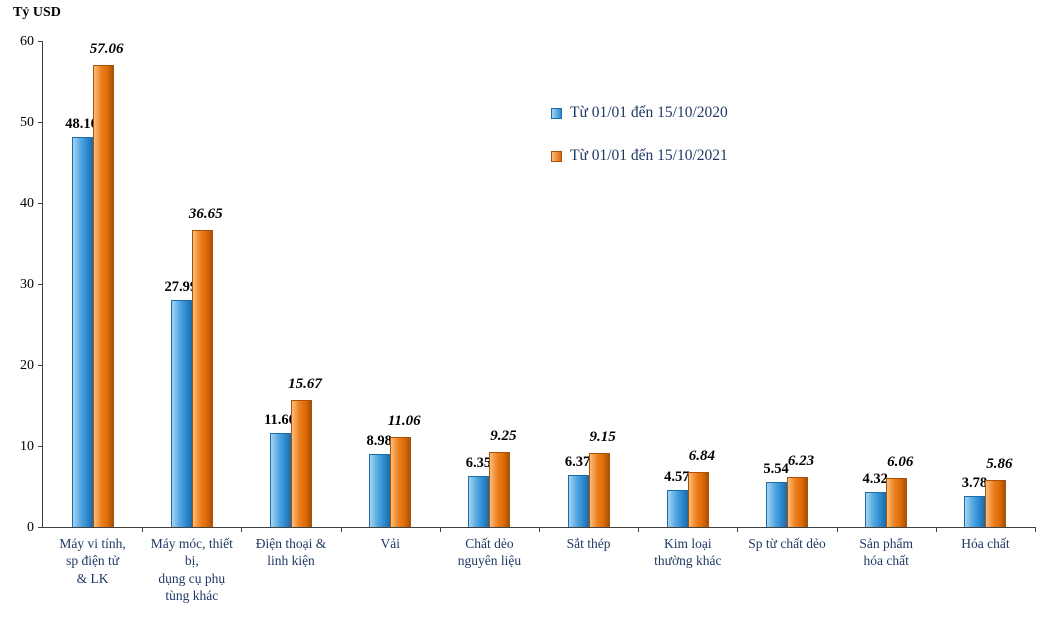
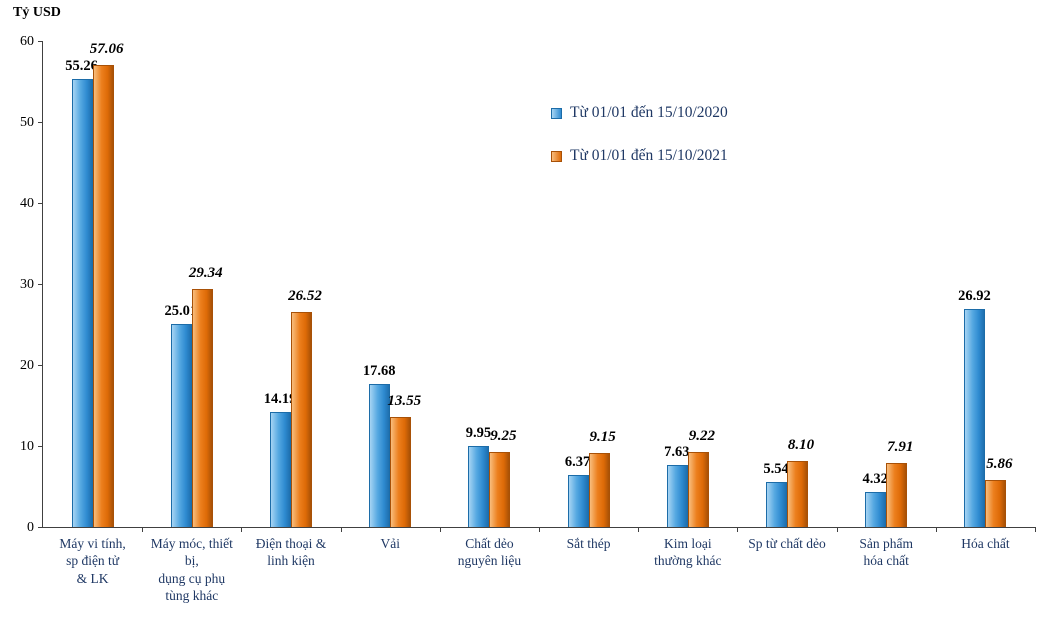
Từ 01/01 đến 15/10/2020/Máy vi tính, sp điện tử & LK: 48.10 -> 55.26
Từ 01/01 đến 15/10/2020/Máy móc, thiết bị, dụng cụ phụ tùng khác: 27.99 -> 25.01
Từ 01/01 đến 15/10/2021/Máy móc, thiết bị, dụng cụ phụ tùng khác: 36.65 -> 29.34
Từ 01/01 đến 15/10/2020/Điện thoại & linh kiện: 11.60 -> 14.19
Từ 01/01 đến 15/10/2021/Điện thoại & linh kiện: 15.67 -> 26.52
Từ 01/01 đến 15/10/2020/Vải: 8.98 -> 17.68
Từ 01/01 đến 15/10/2021/Vải: 11.06 -> 13.55
Từ 01/01 đến 15/10/2020/Chất dẻo nguyên liệu: 6.35 -> 9.95
Từ 01/01 đến 15/10/2020/Kim loại thường khác: 4.57 -> 7.63
Từ 01/01 đến 15/10/2021/Kim loại thường khác: 6.84 -> 9.22
Từ 01/01 đến 15/10/2021/Sp từ chất dẻo: 6.23 -> 8.10
Từ 01/01 đến 15/10/2021/Sản phẩm hóa chất: 6.06 -> 7.91
Từ 01/01 đến 15/10/2020/Hóa chất: 3.78 -> 26.92
